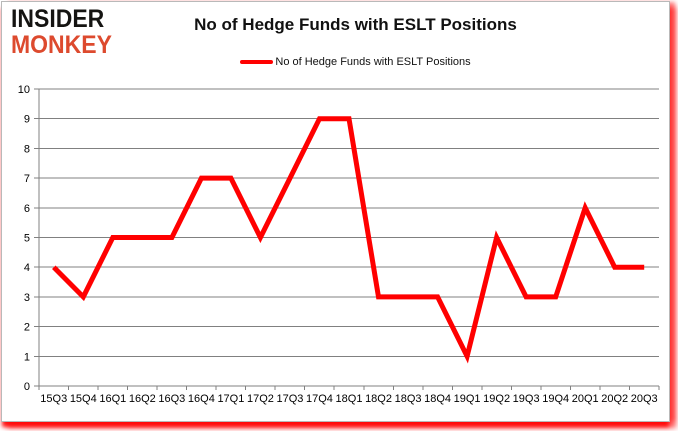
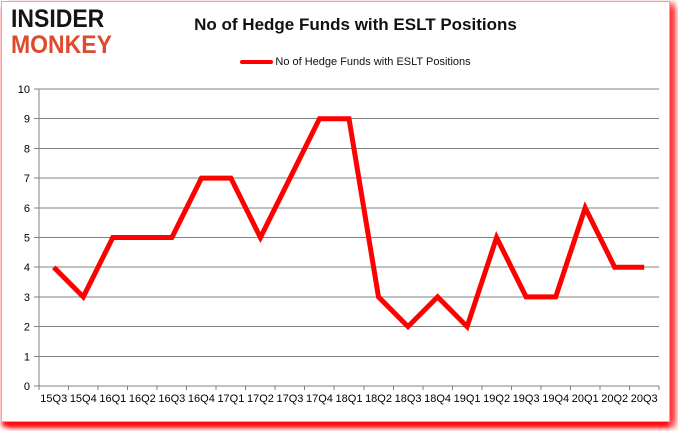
18Q3: 3 -> 2
19Q1: 1 -> 2
